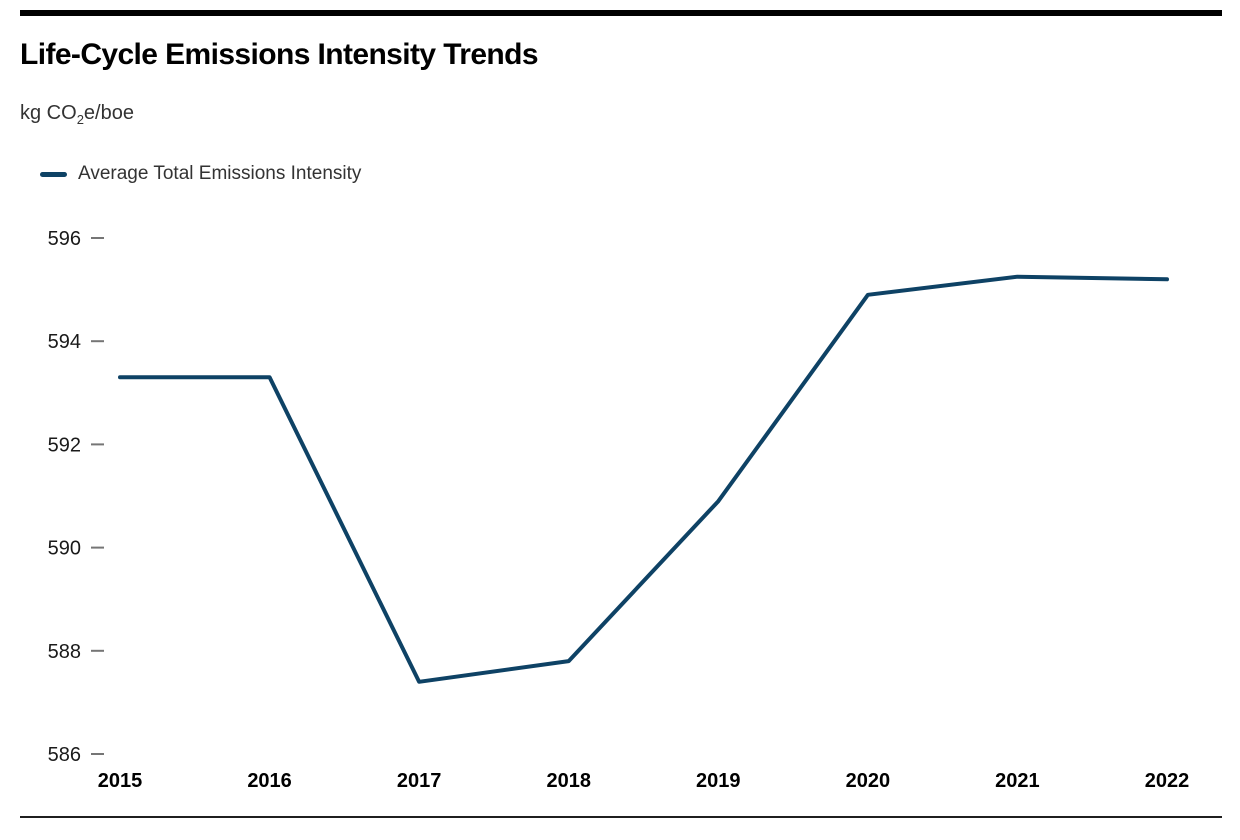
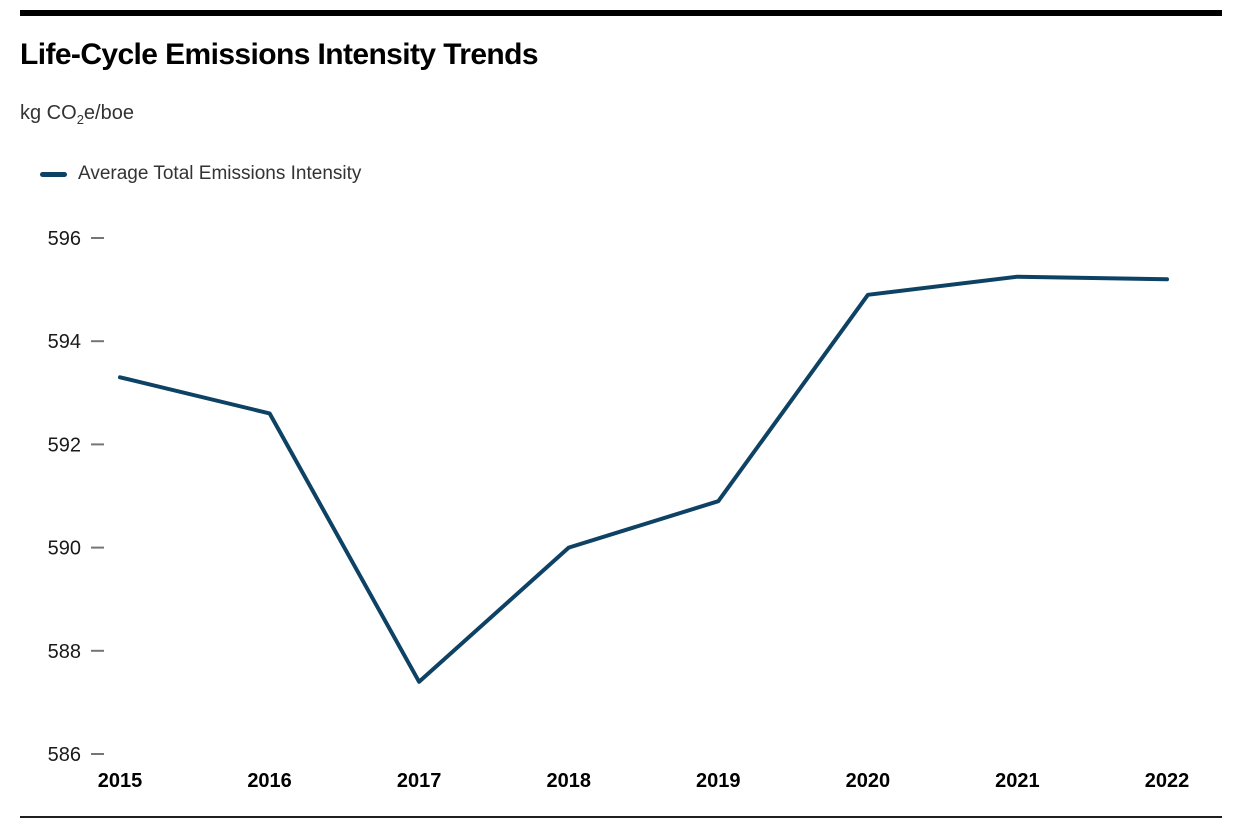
2016: 593.3 -> 592.6
2018: 587.8 -> 590.0
